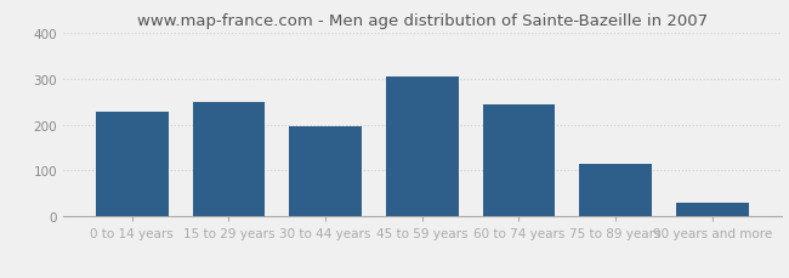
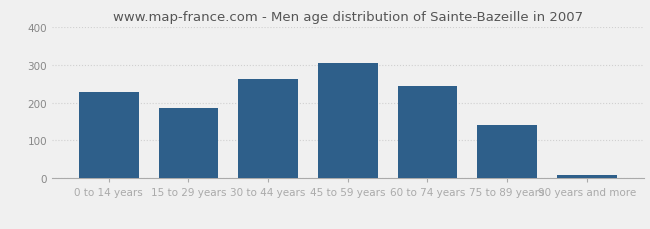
15 to 29 years: 250 -> 186
30 to 44 years: 195 -> 261
75 to 89 years: 115 -> 140
90 years and more: 30 -> 10
